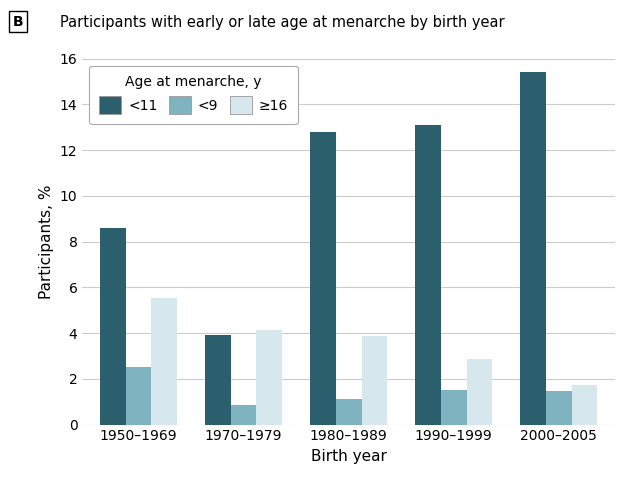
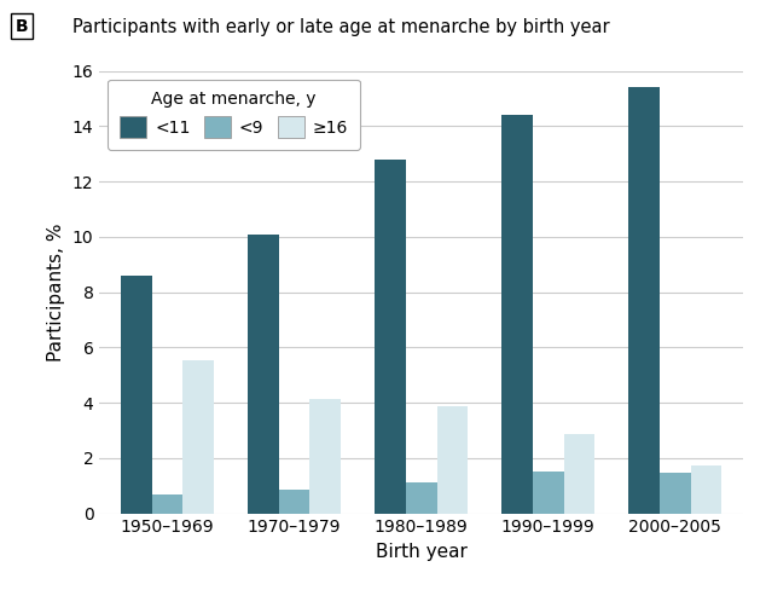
<9/1950–1969: 2.50 -> 0.70
<11/1970–1979: 3.9 -> 10.1
<11/1990–1999: 13.1 -> 14.4
